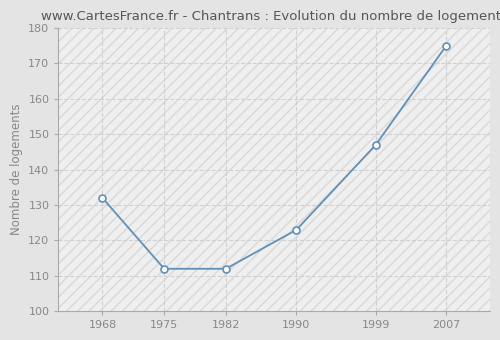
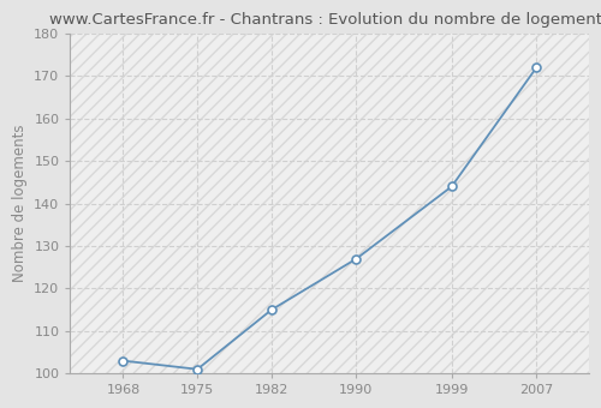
1968: 132 -> 103
1975: 112 -> 101
1982: 112 -> 115
1990: 123 -> 127
1999: 147 -> 144
2007: 175 -> 172
